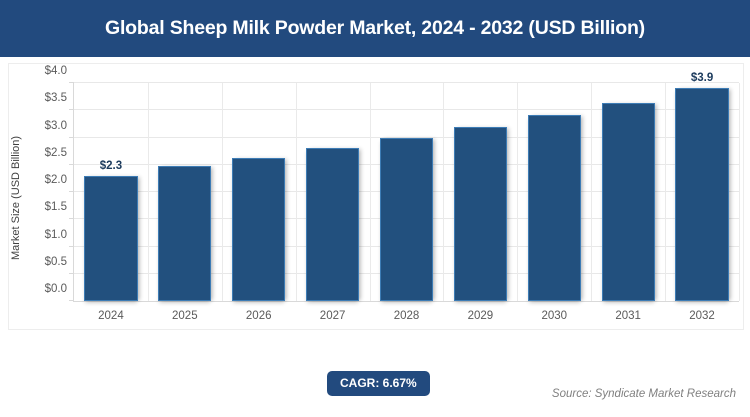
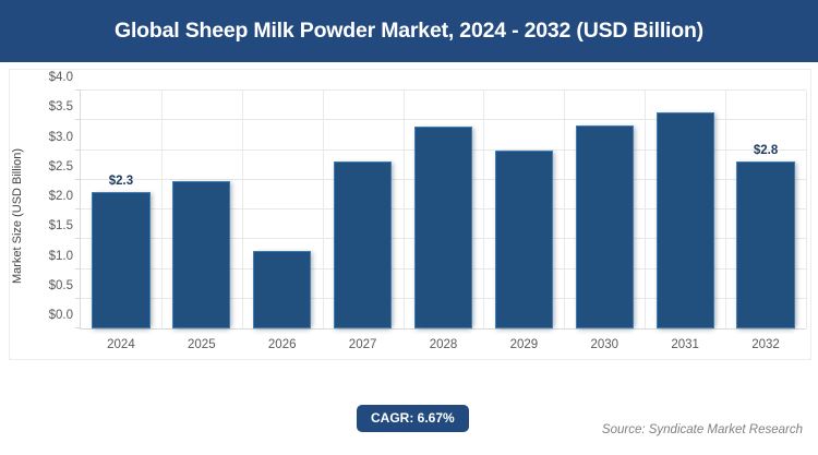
2026: $2.6 -> $1.3
2028: $3.0 -> $3.4
2029: $3.2 -> $3.0
2032: $3.9 -> $2.8
